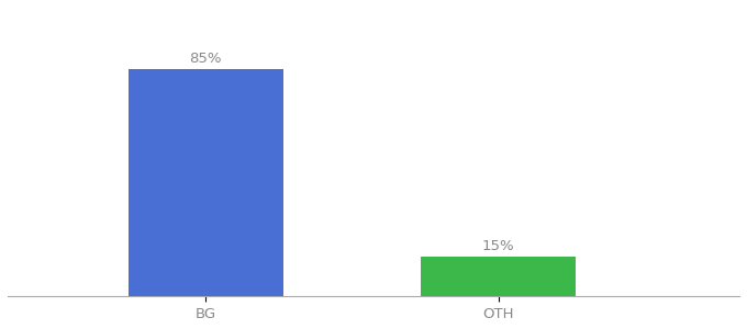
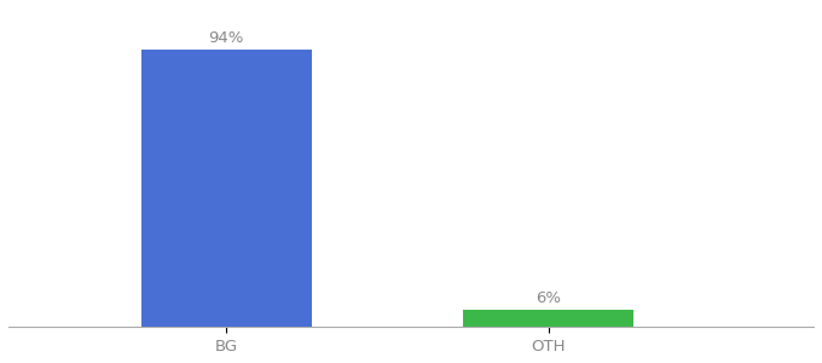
BG: 85% -> 94%
OTH: 15% -> 6%
